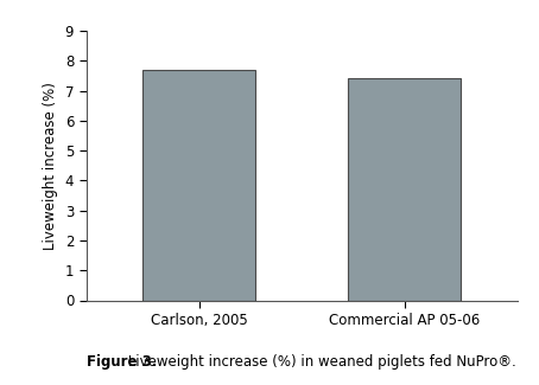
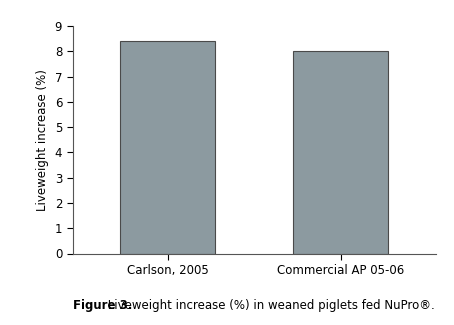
Carlson, 2005: 7.7 -> 8.4
Commercial AP 05-06: 7.4 -> 8.0
